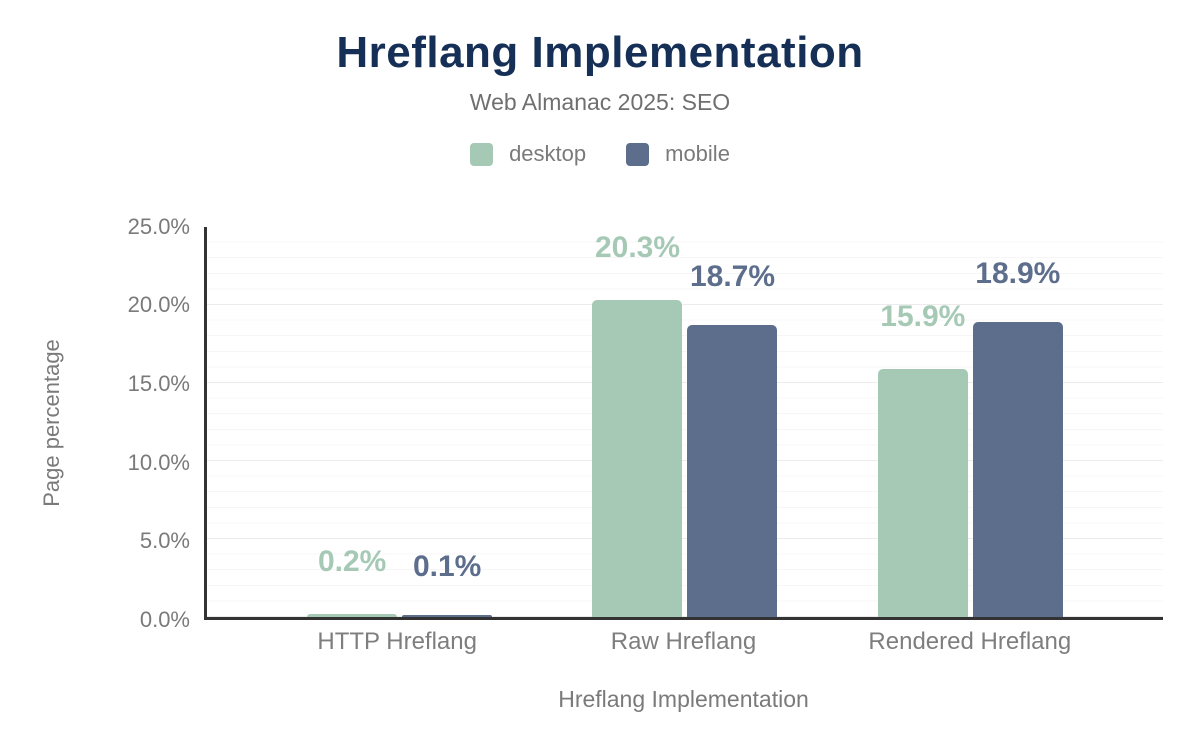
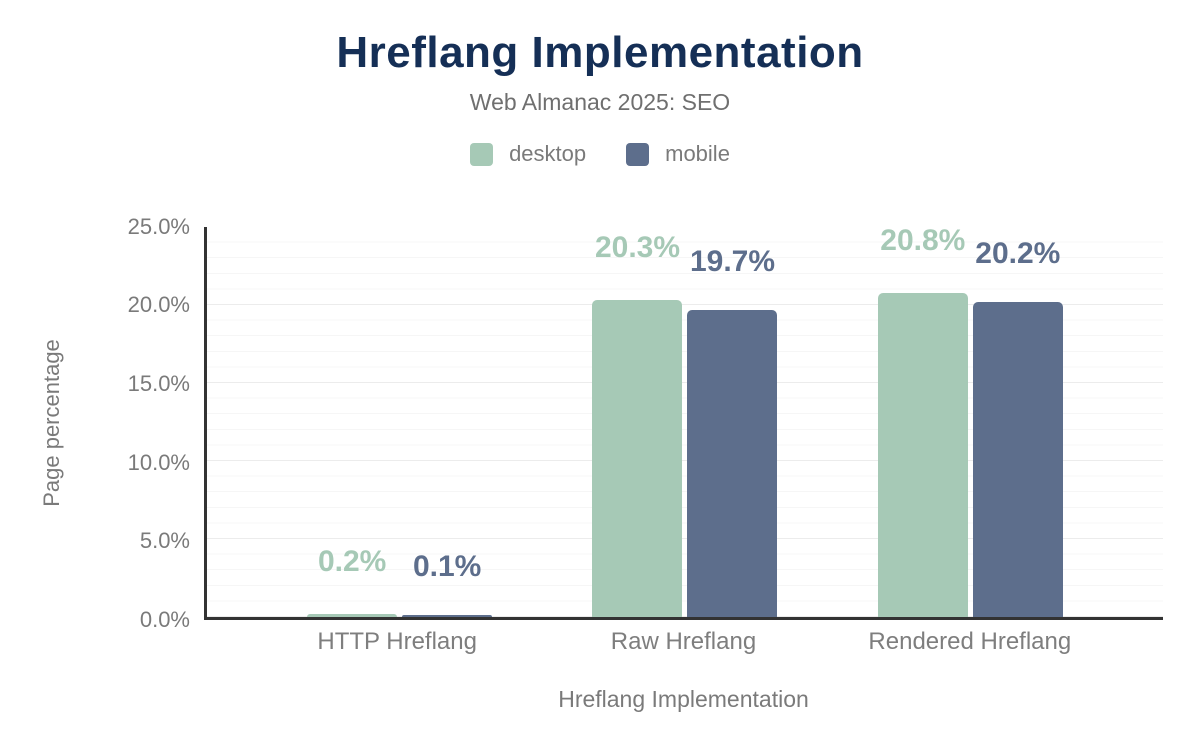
mobile/Raw Hreflang: 18.7% -> 19.7%
desktop/Rendered Hreflang: 15.9% -> 20.8%
mobile/Rendered Hreflang: 18.9% -> 20.2%
